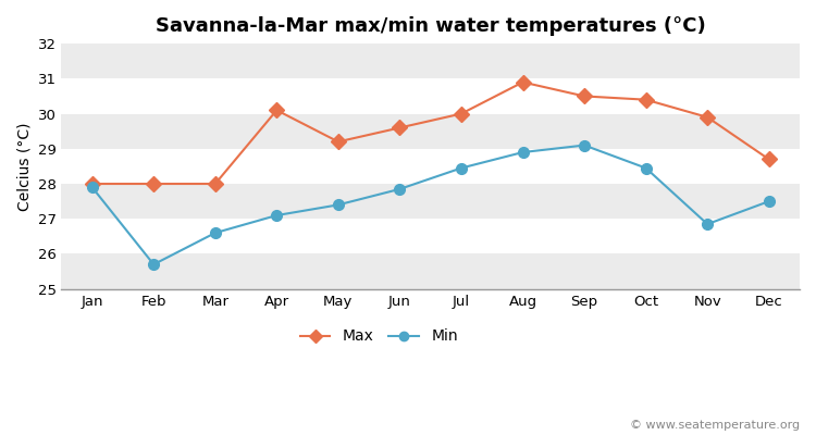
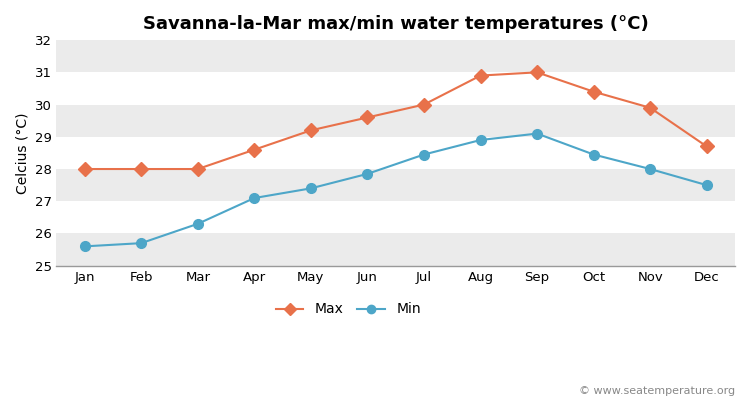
Min/Jan: 27.90 -> 25.60
Min/Mar: 26.60 -> 26.30
Max/Apr: 30.1 -> 28.6
Max/Sep: 30.5 -> 31.0
Min/Nov: 26.85 -> 28.00
